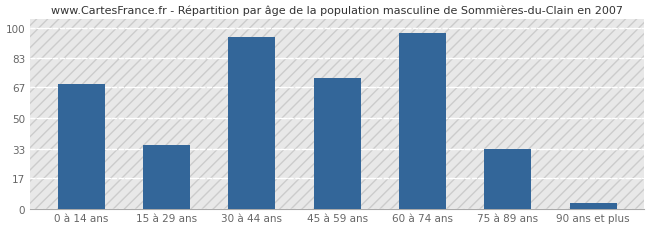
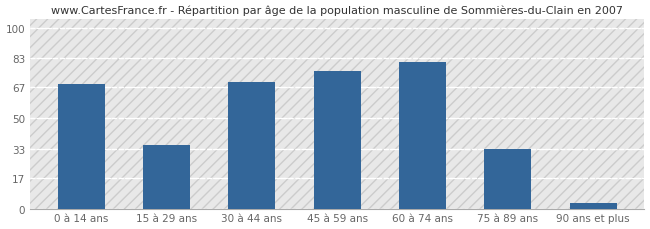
30 à 44 ans: 95 -> 70
45 à 59 ans: 72 -> 76
60 à 74 ans: 97 -> 81
